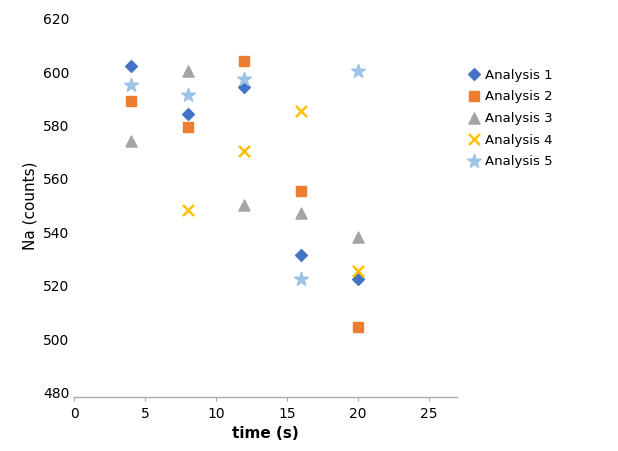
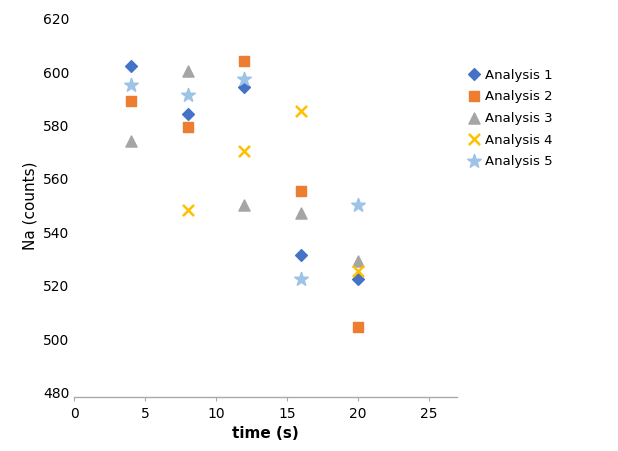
Analysis 3/20: 538 -> 529
Analysis 5/20: 600 -> 550
